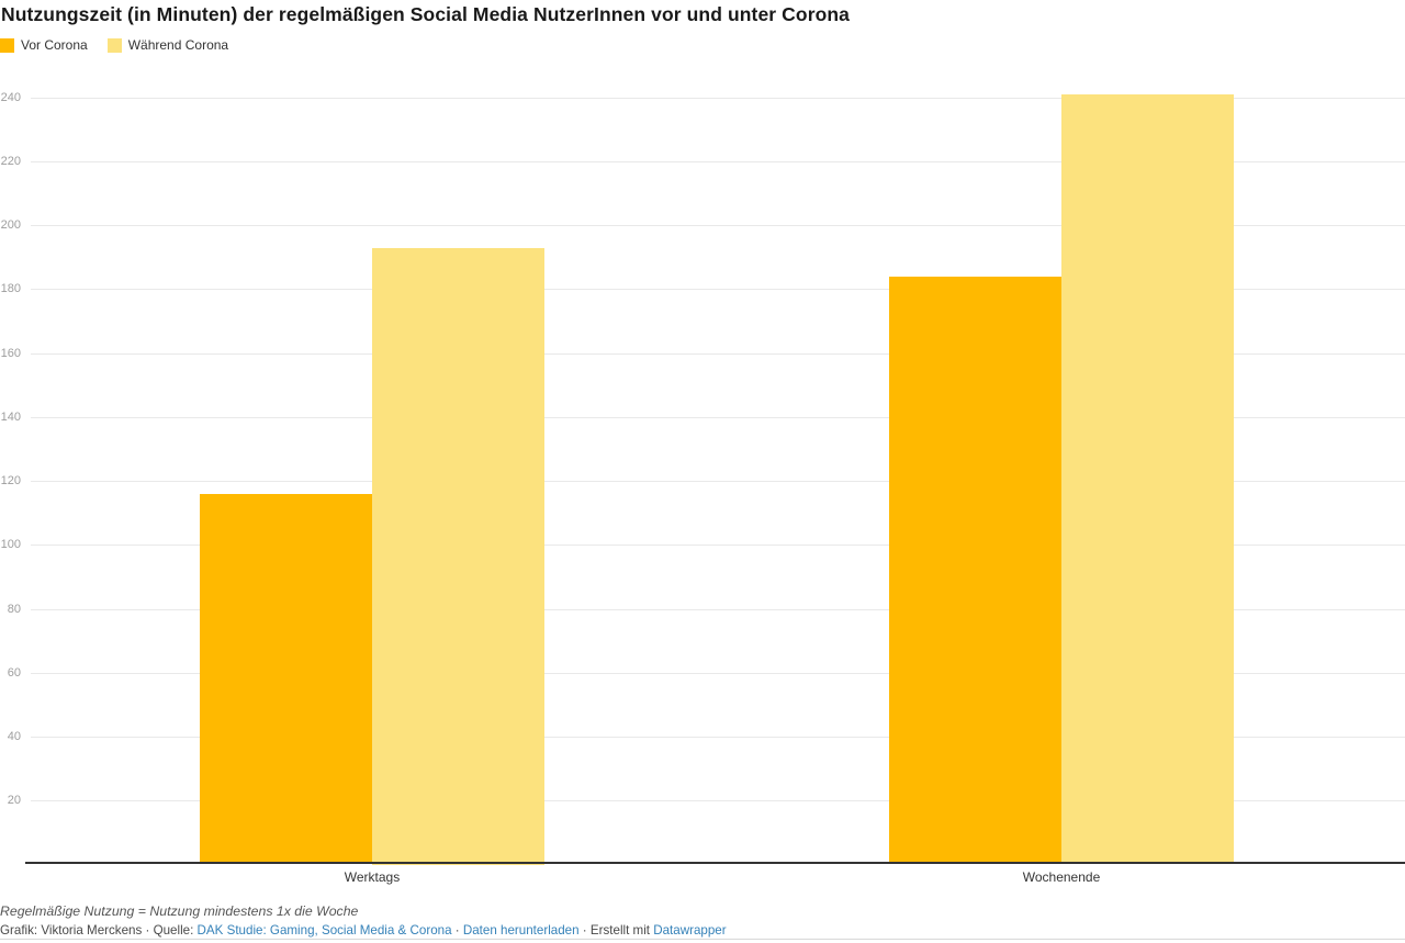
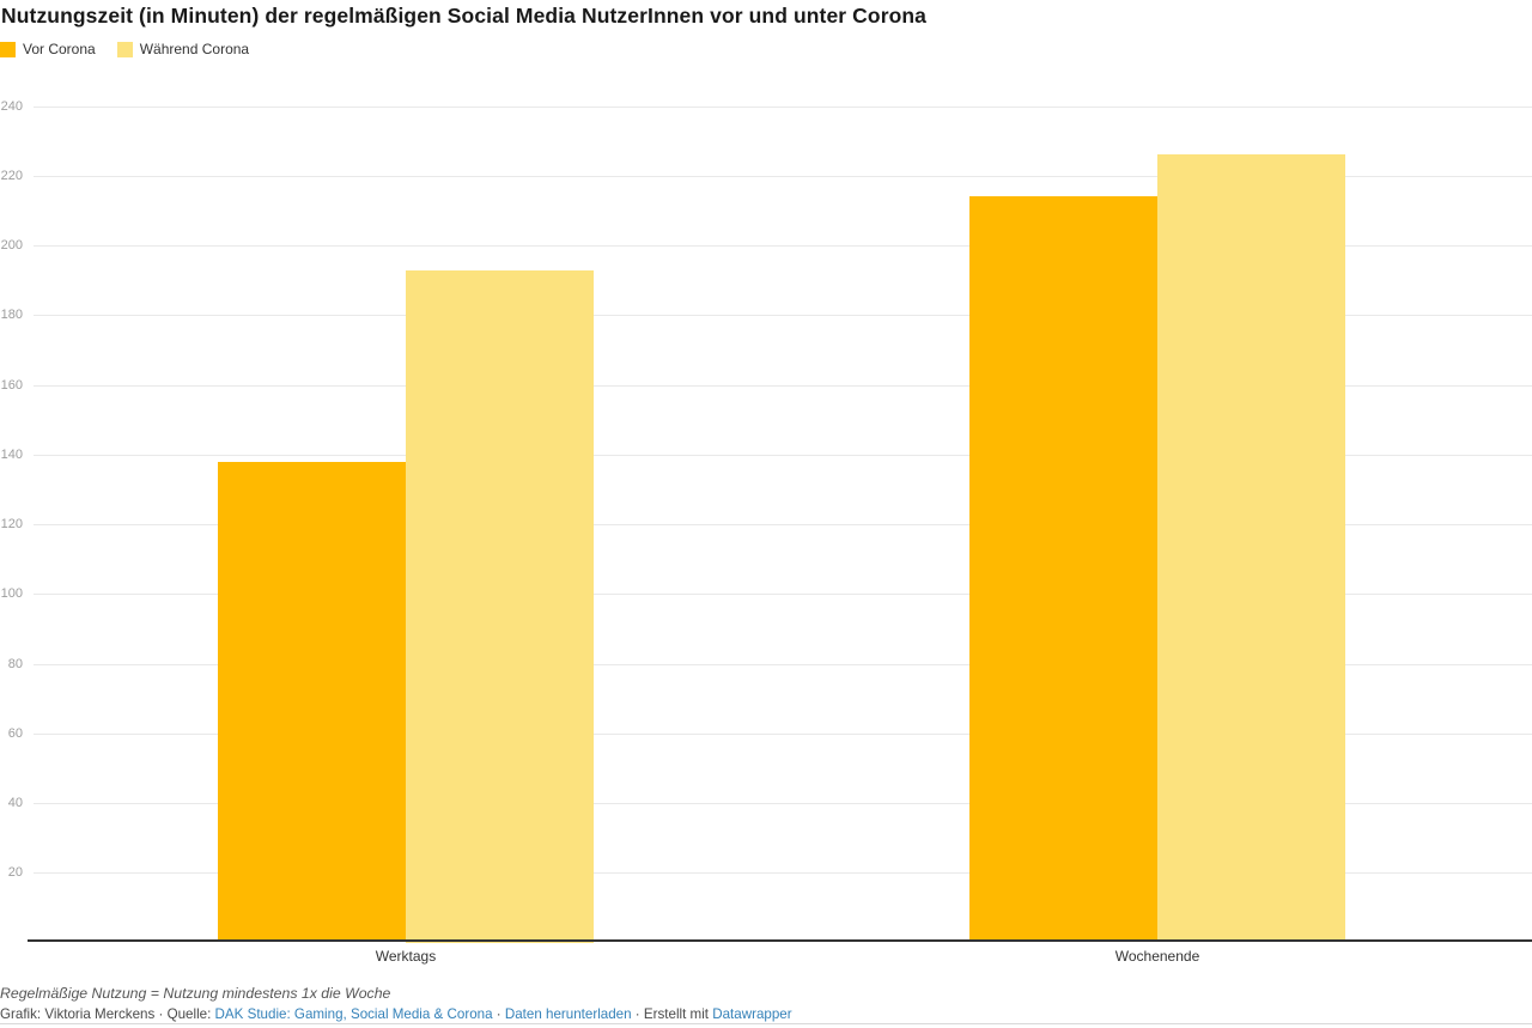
Vor Corona/Werktags: 116 -> 138
Vor Corona/Wochenende: 184 -> 214
Während Corona/Wochenende: 241 -> 226
